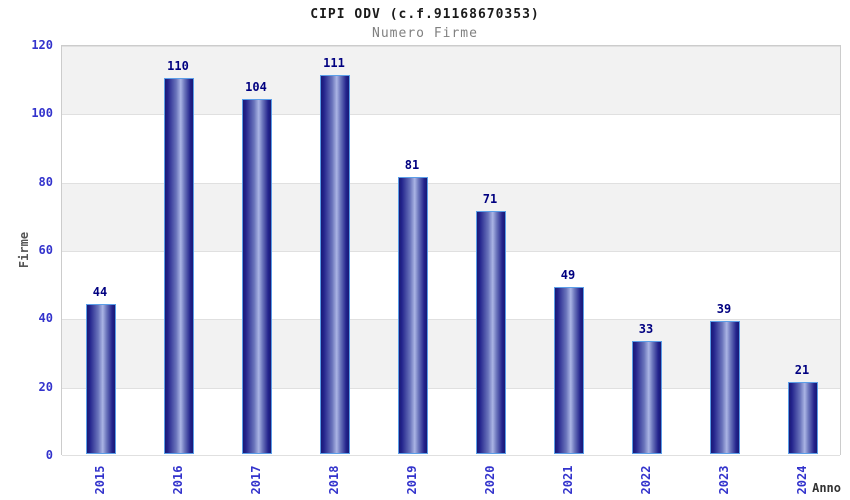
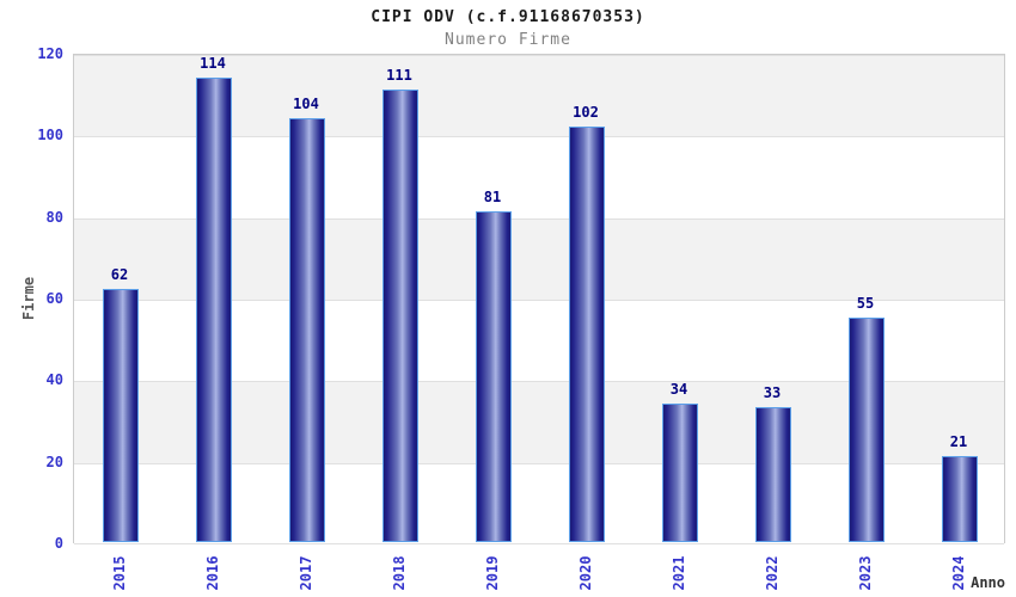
2015: 44 -> 62
2016: 110 -> 114
2020: 71 -> 102
2021: 49 -> 34
2023: 39 -> 55
